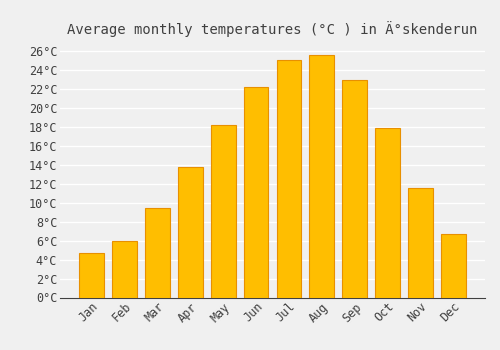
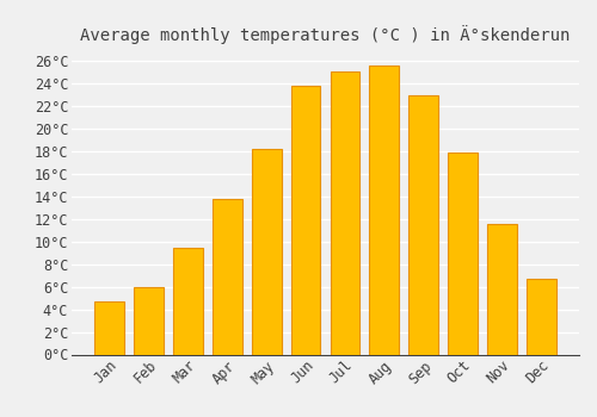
Jun: 22.2°C -> 23.8°C
